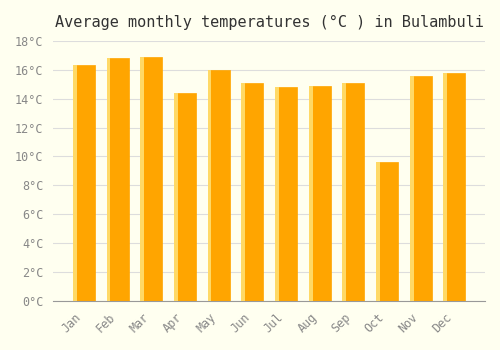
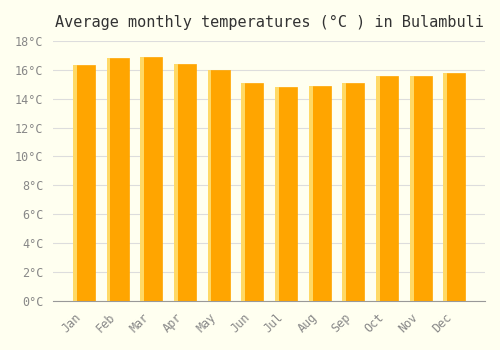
Apr: 14.4°C -> 16.4°C
Oct: 9.6°C -> 15.6°C
